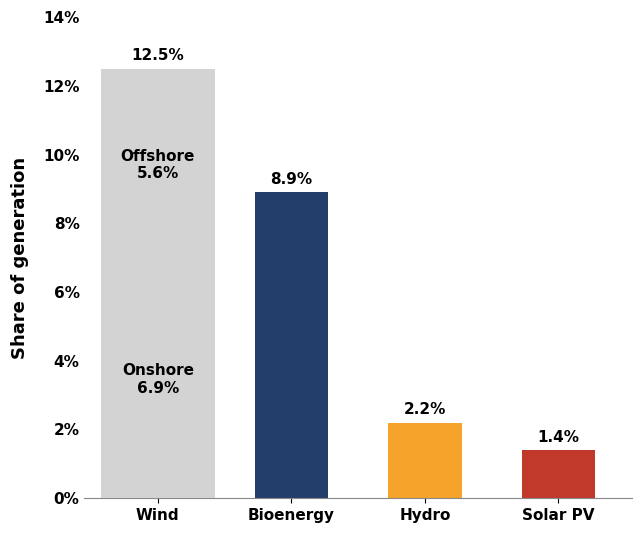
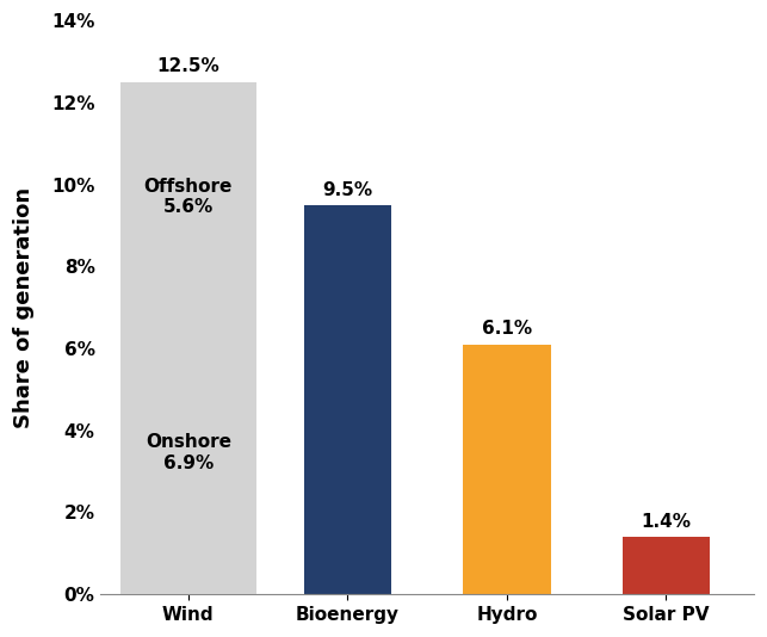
Bioenergy: 8.9% -> 9.5%
Hydro: 2.2% -> 6.1%
